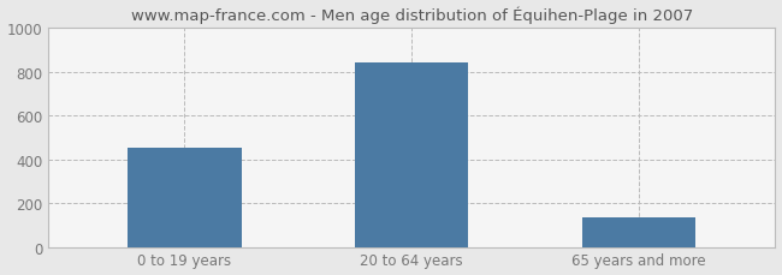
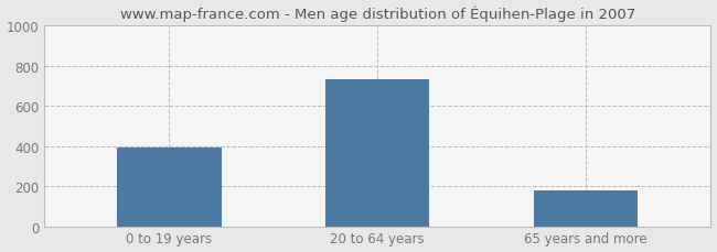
0 to 19 years: 450 -> 390
20 to 64 years: 840 -> 730
65 years and more: 140 -> 180
